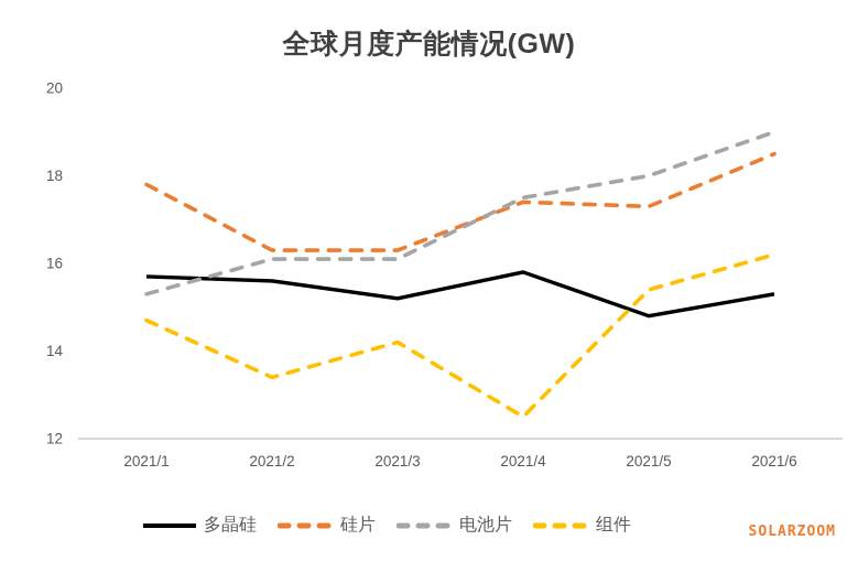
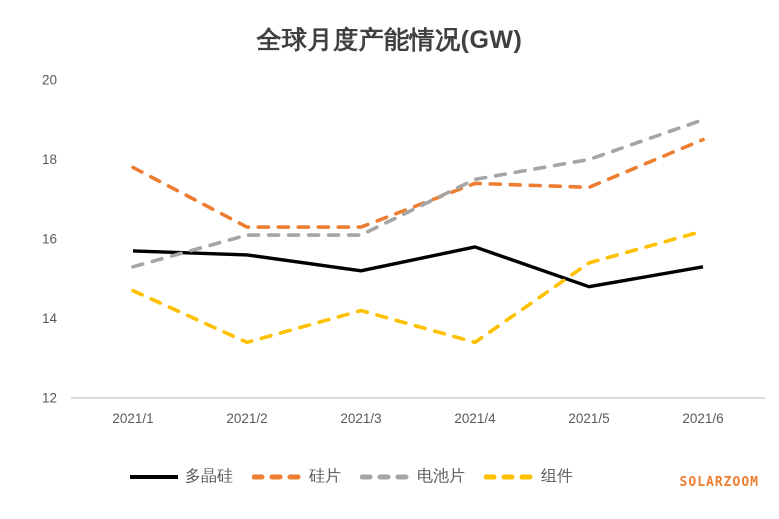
组件/2021/4: 12.5 -> 13.4
